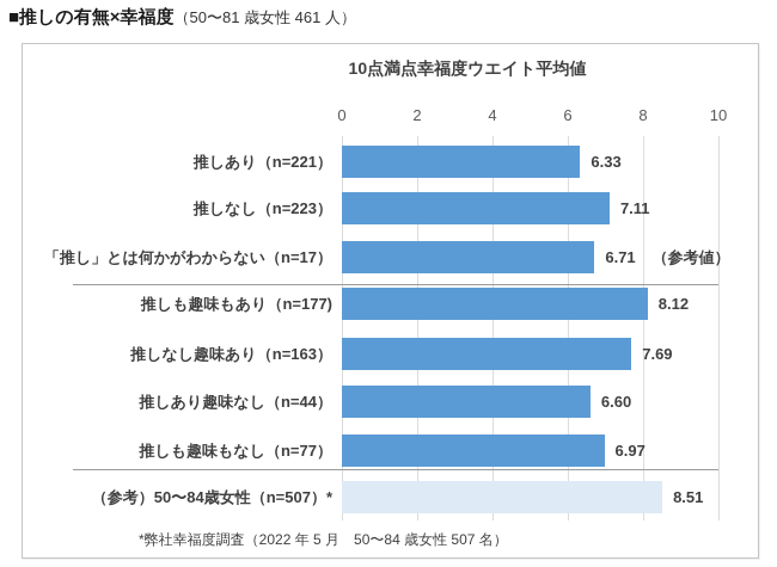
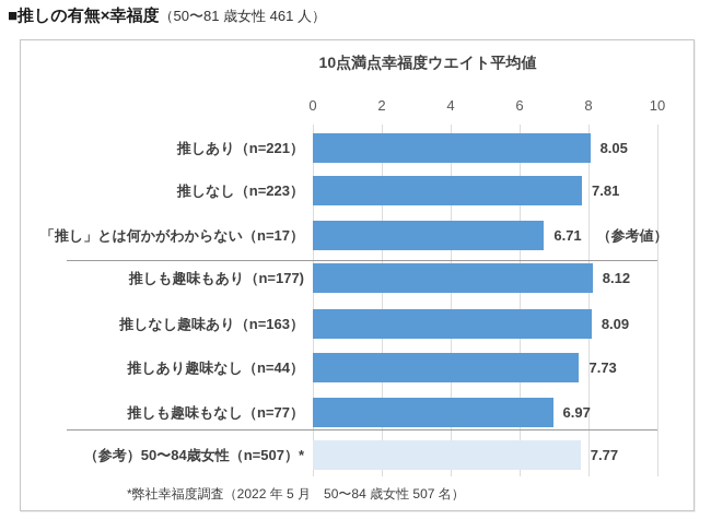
推しあり（n=221）: 6.33 -> 8.05
推しなし（n=223）: 7.11 -> 7.81
推しなし趣味あり（n=163）: 7.69 -> 8.09
推しあり趣味なし（n=44）: 6.60 -> 7.73
（参考）50〜84歳女性（n=507）*: 8.51 -> 7.77
